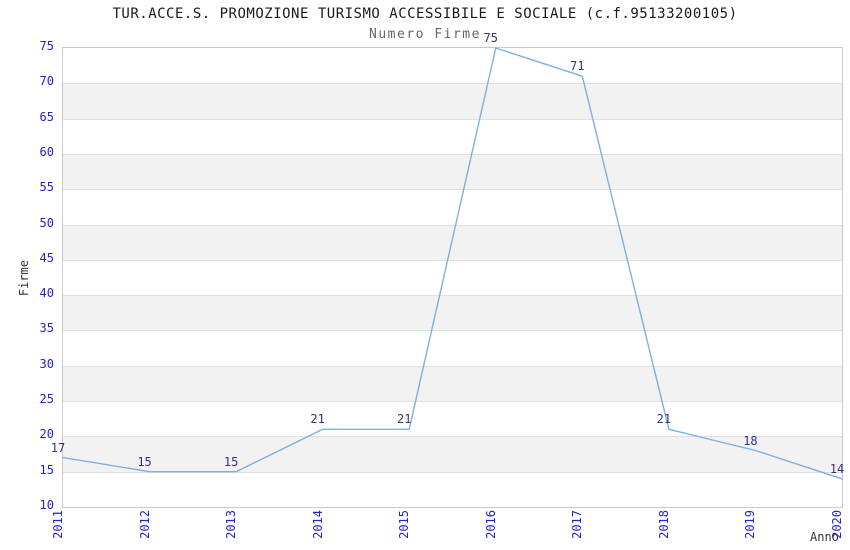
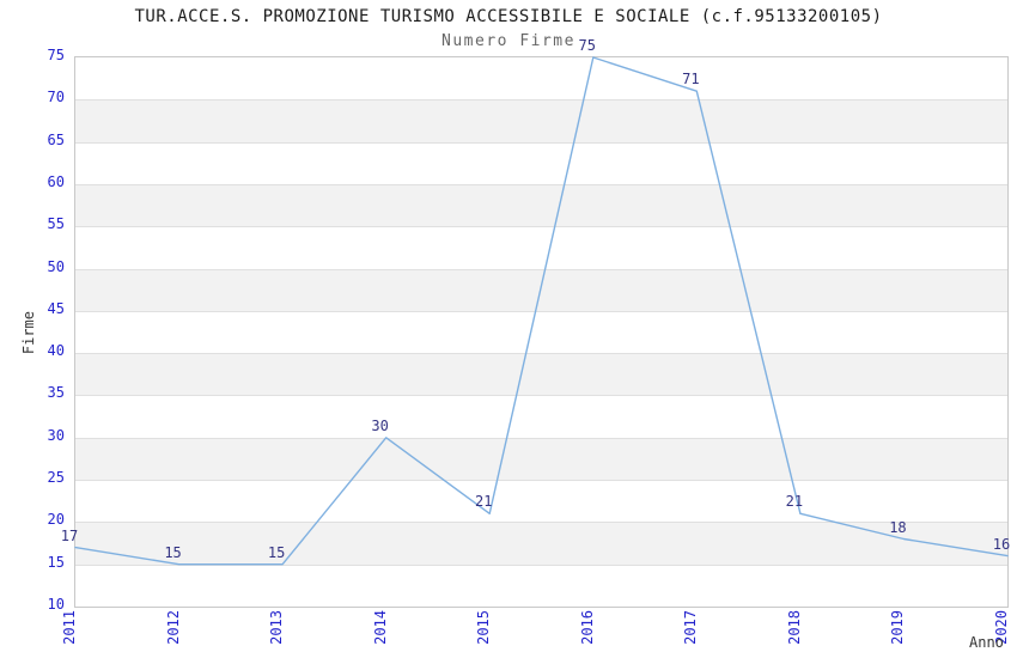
2014: 21 -> 30
2020: 14 -> 16
